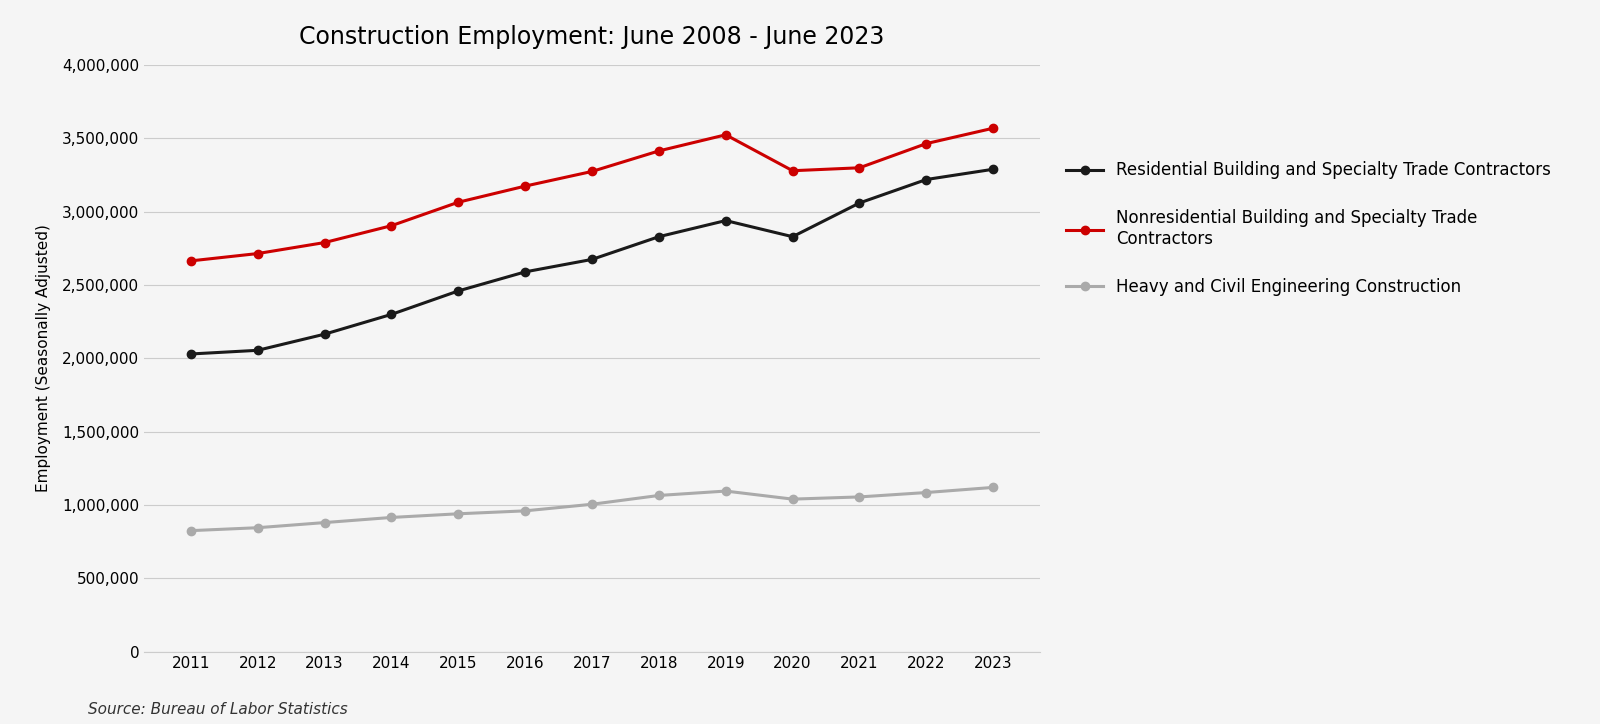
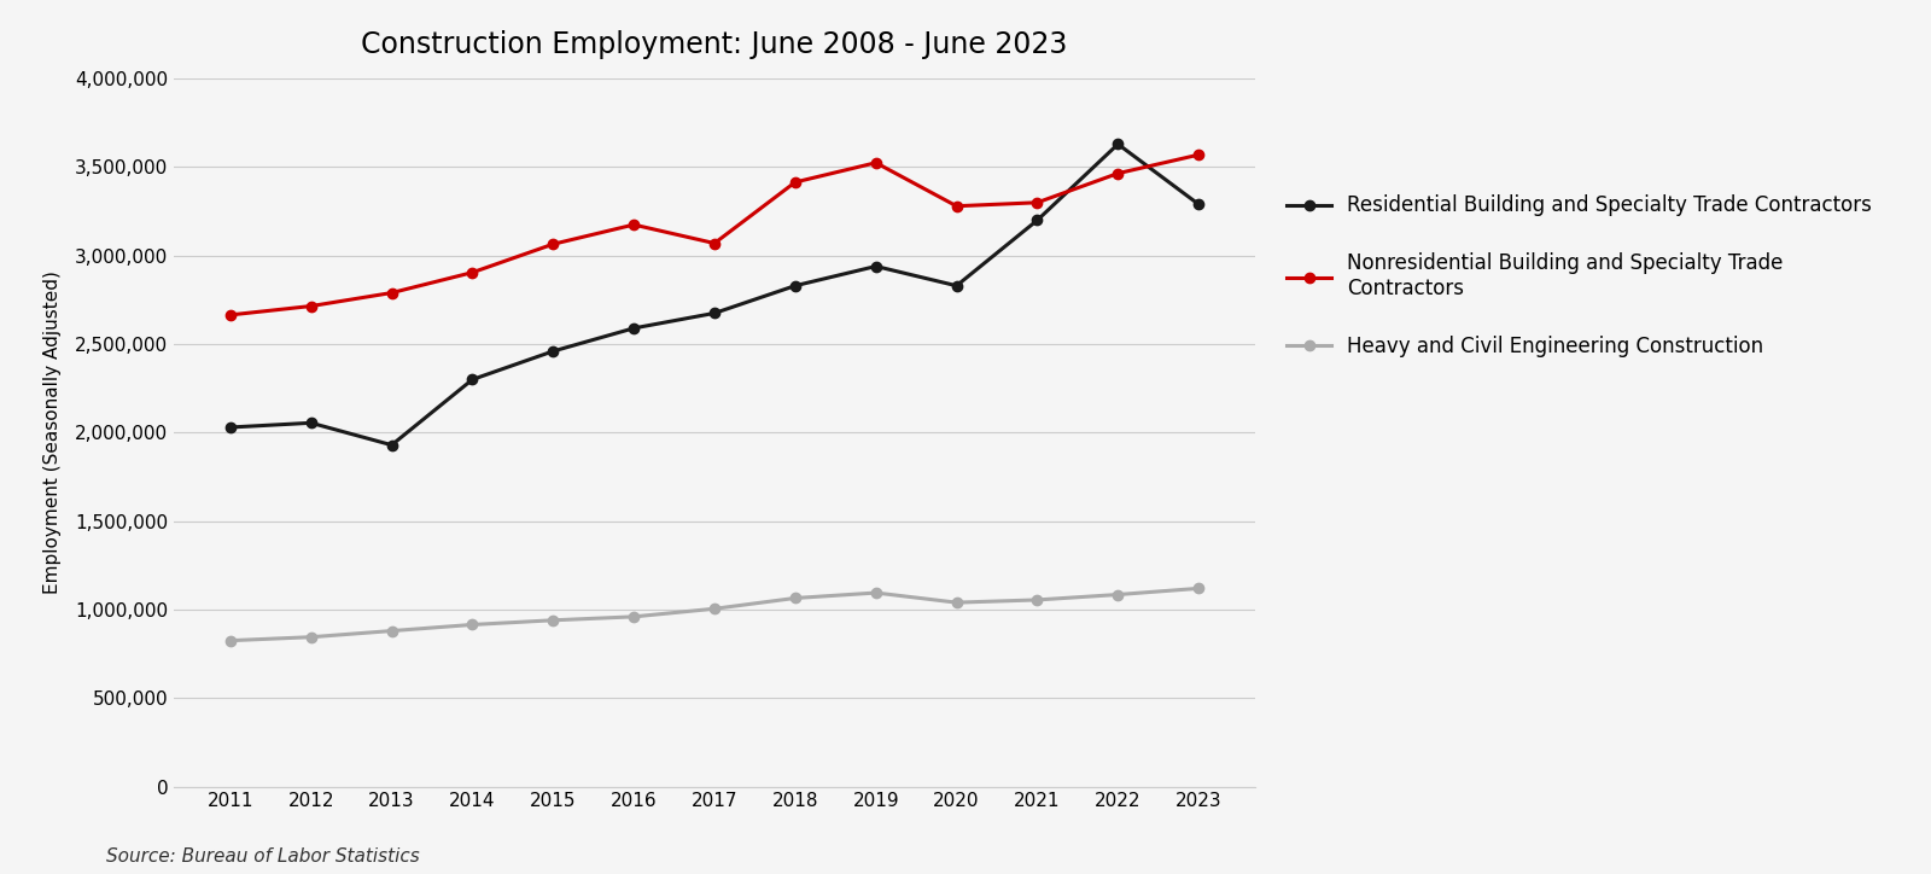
Residential Building and Specialty Trade Contractors/2013: 2,160,000 -> 1,930,000
Nonresidential Building and Specialty Trade Contractors/2017: 3,280,000 -> 3,070,000
Residential Building and Specialty Trade Contractors/2021: 3,060,000 -> 3,200,000
Residential Building and Specialty Trade Contractors/2022: 3,220,000 -> 3,630,000
